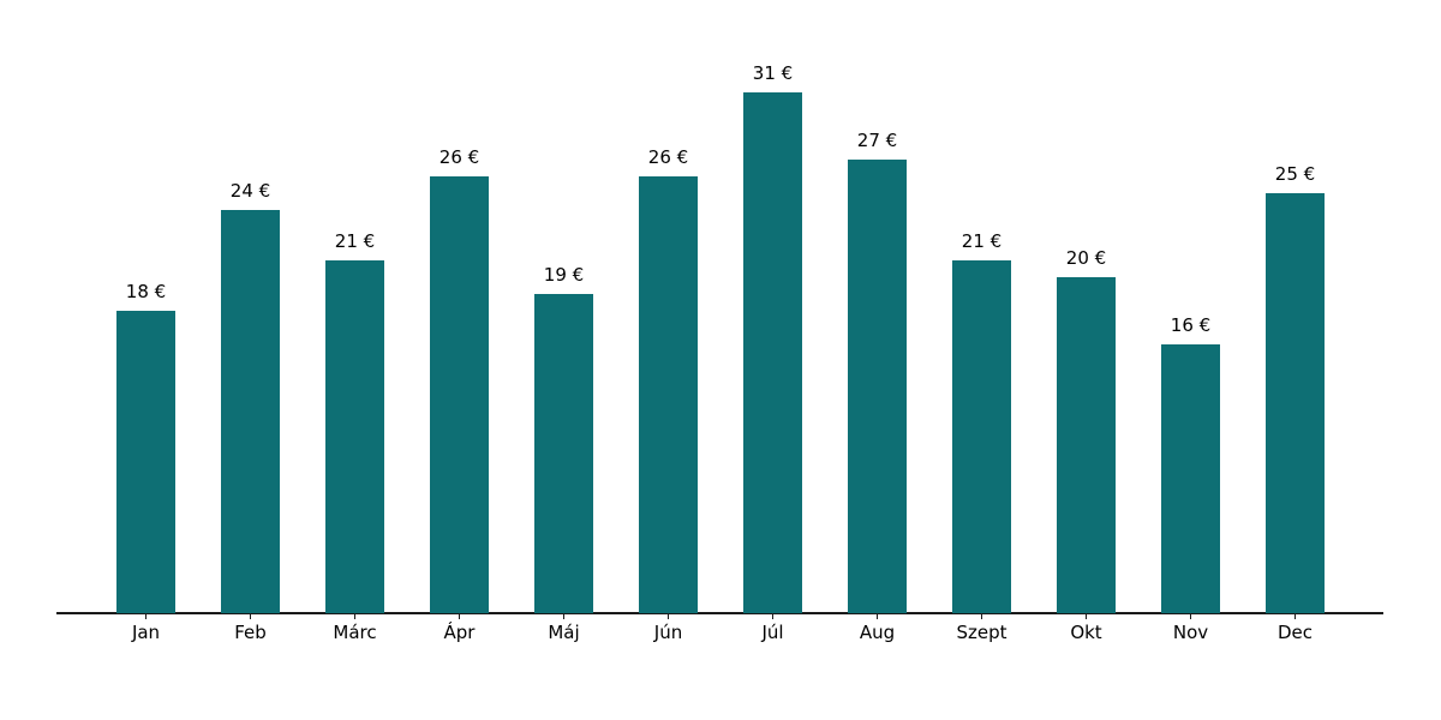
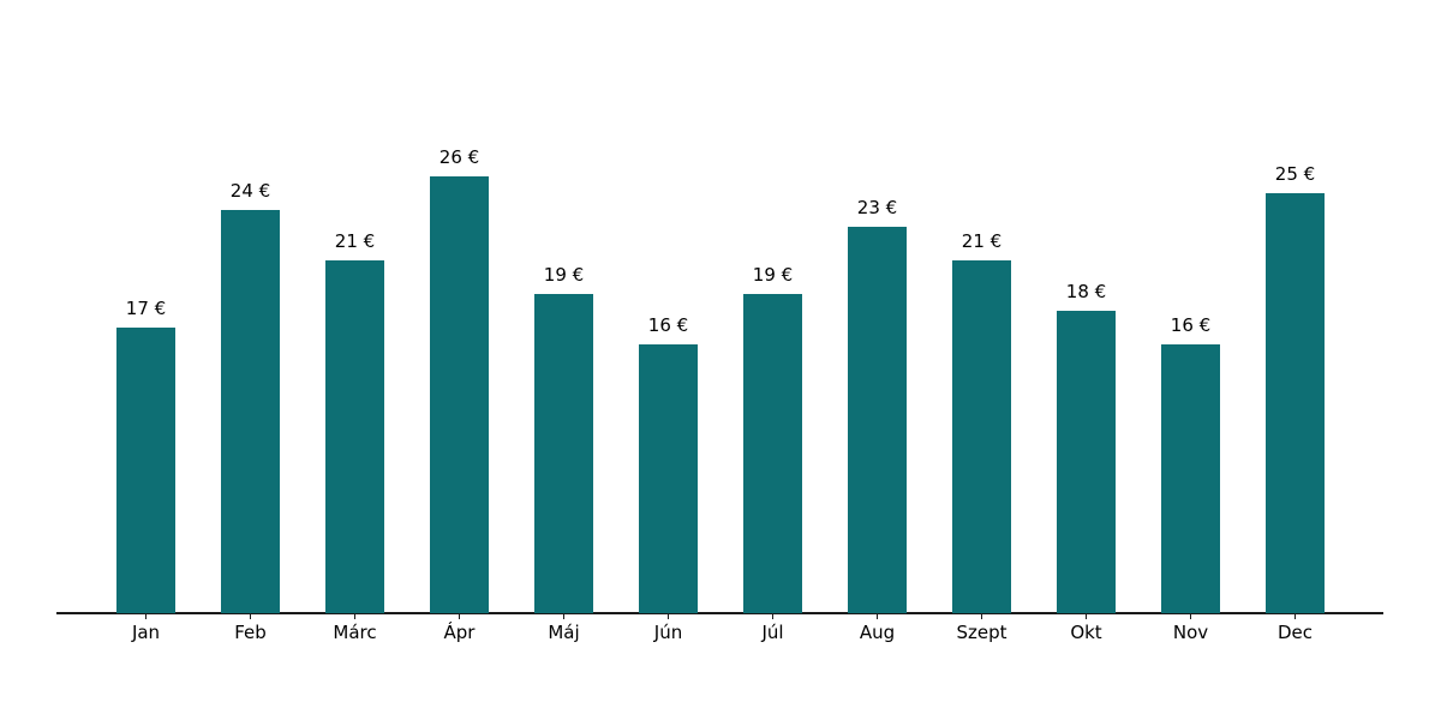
Jan: 18 -> 17
Jún: 26 -> 16
Júl: 31 -> 19
Aug: 27 -> 23
Okt: 20 -> 18
